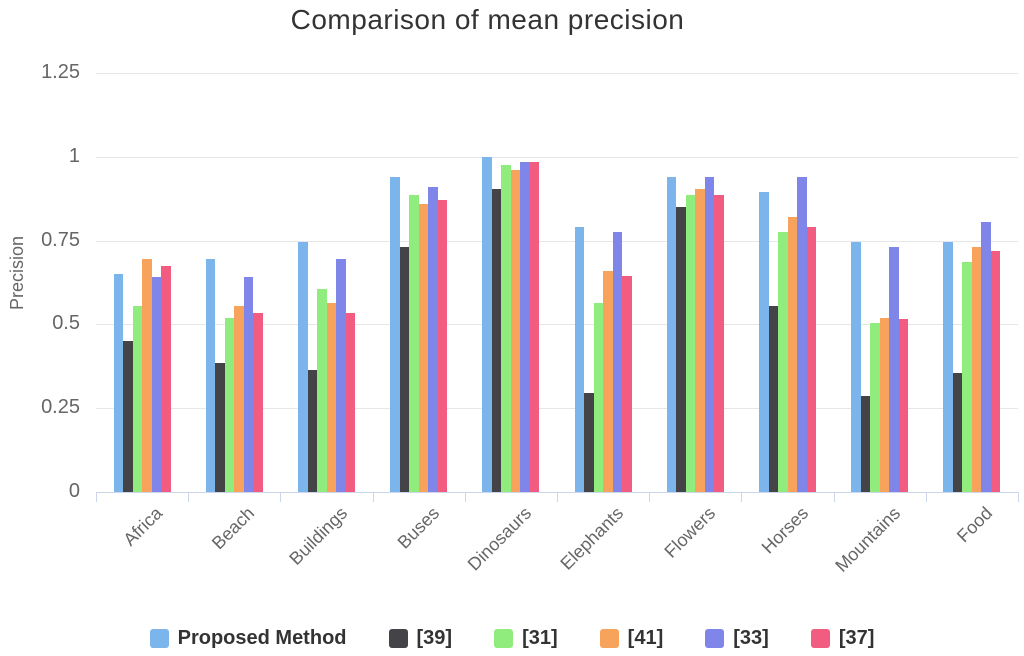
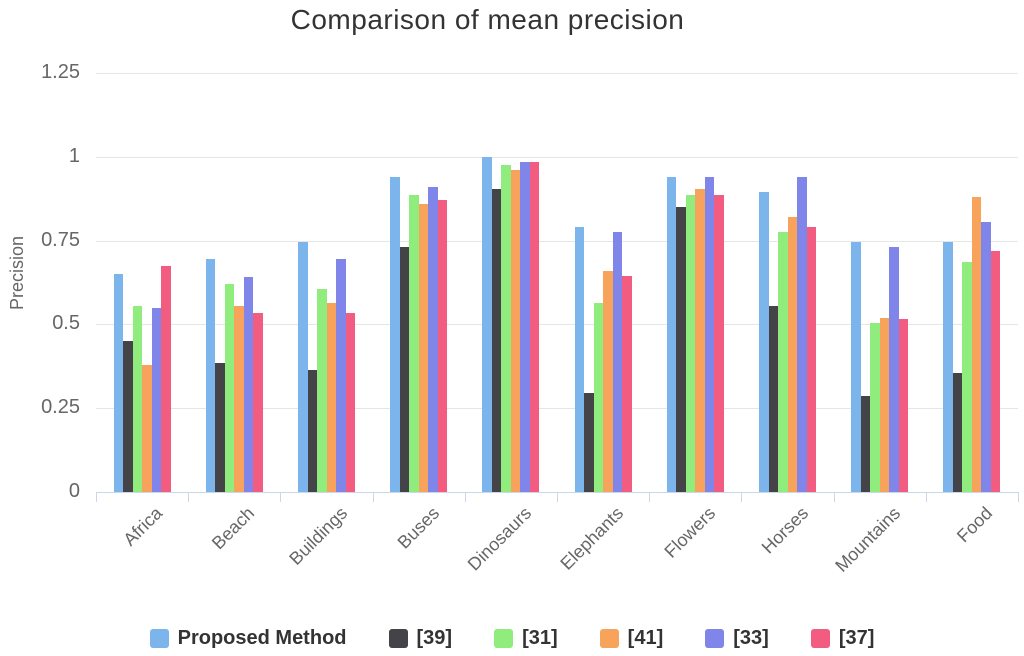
[41]/Africa: 0.69 -> 0.38
[33]/Africa: 0.64 -> 0.55
[31]/Beach: 0.52 -> 0.62
[41]/Food: 0.73 -> 0.88
